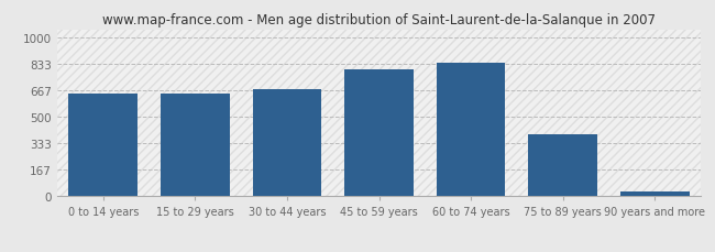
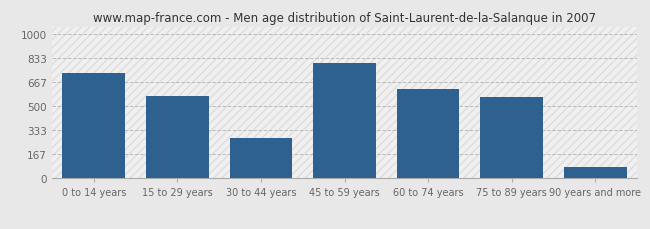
0 to 14 years: 650 -> 730
15 to 29 years: 650 -> 570
30 to 44 years: 670 -> 280
60 to 74 years: 840 -> 620
75 to 89 years: 390 -> 560
90 years and more: 30 -> 80
